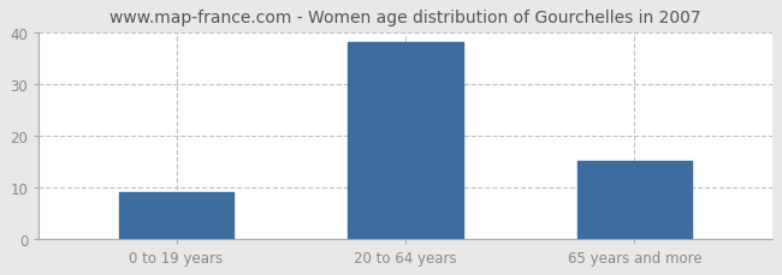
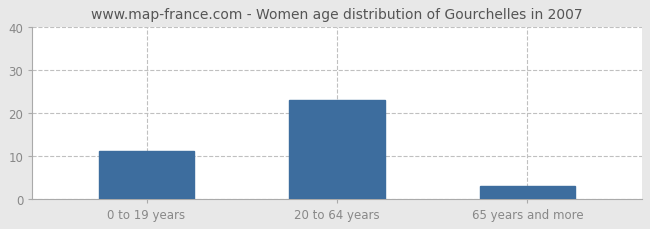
0 to 19 years: 9 -> 11
20 to 64 years: 38 -> 23
65 years and more: 15 -> 3
